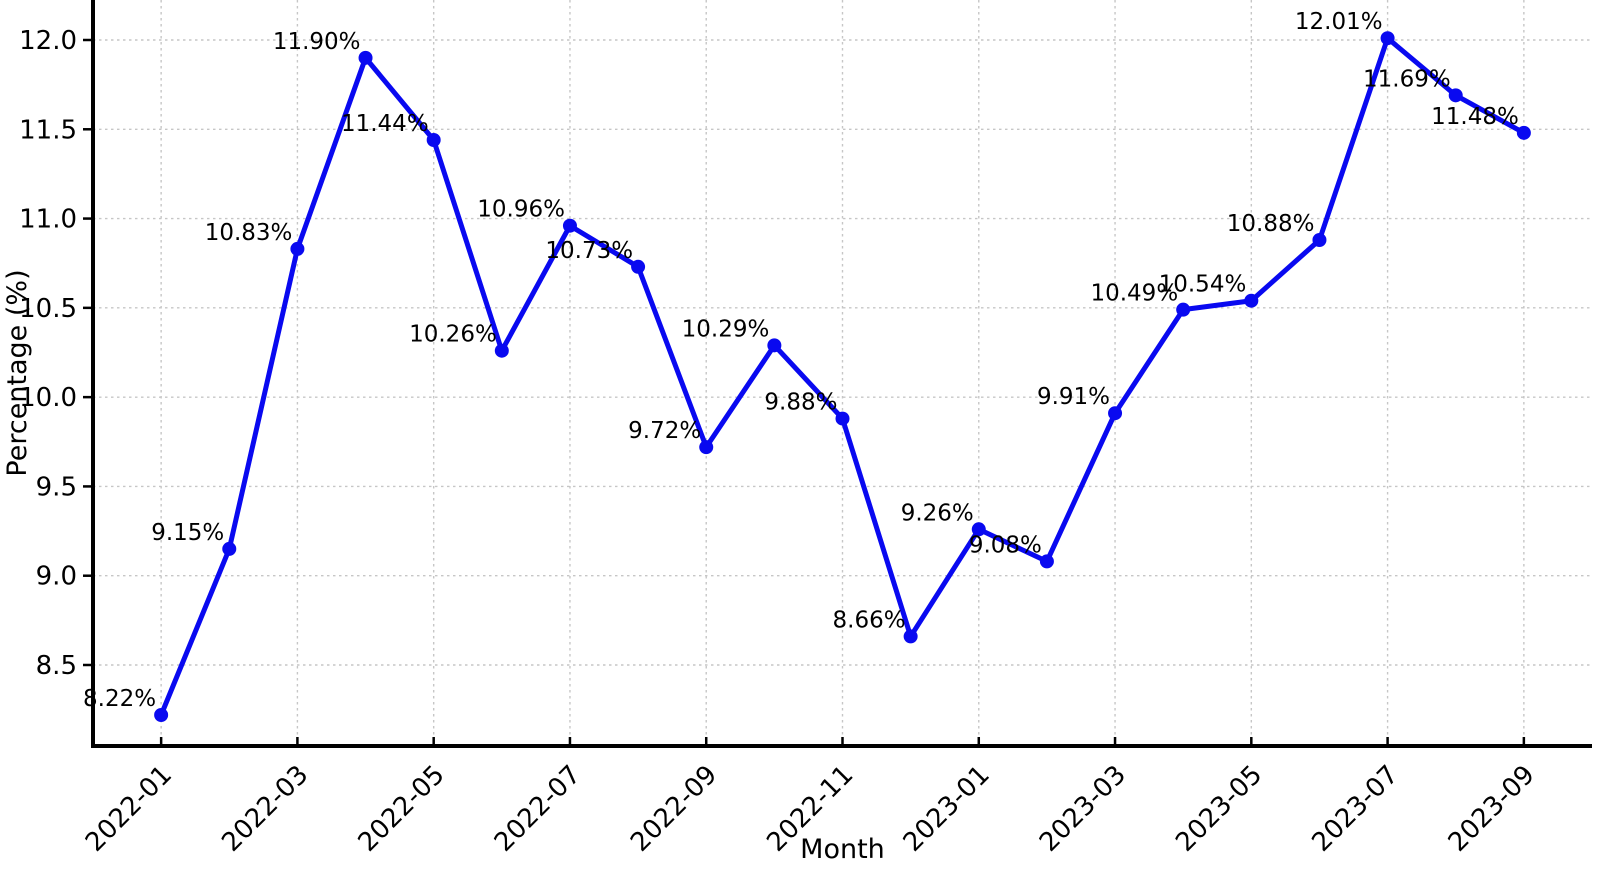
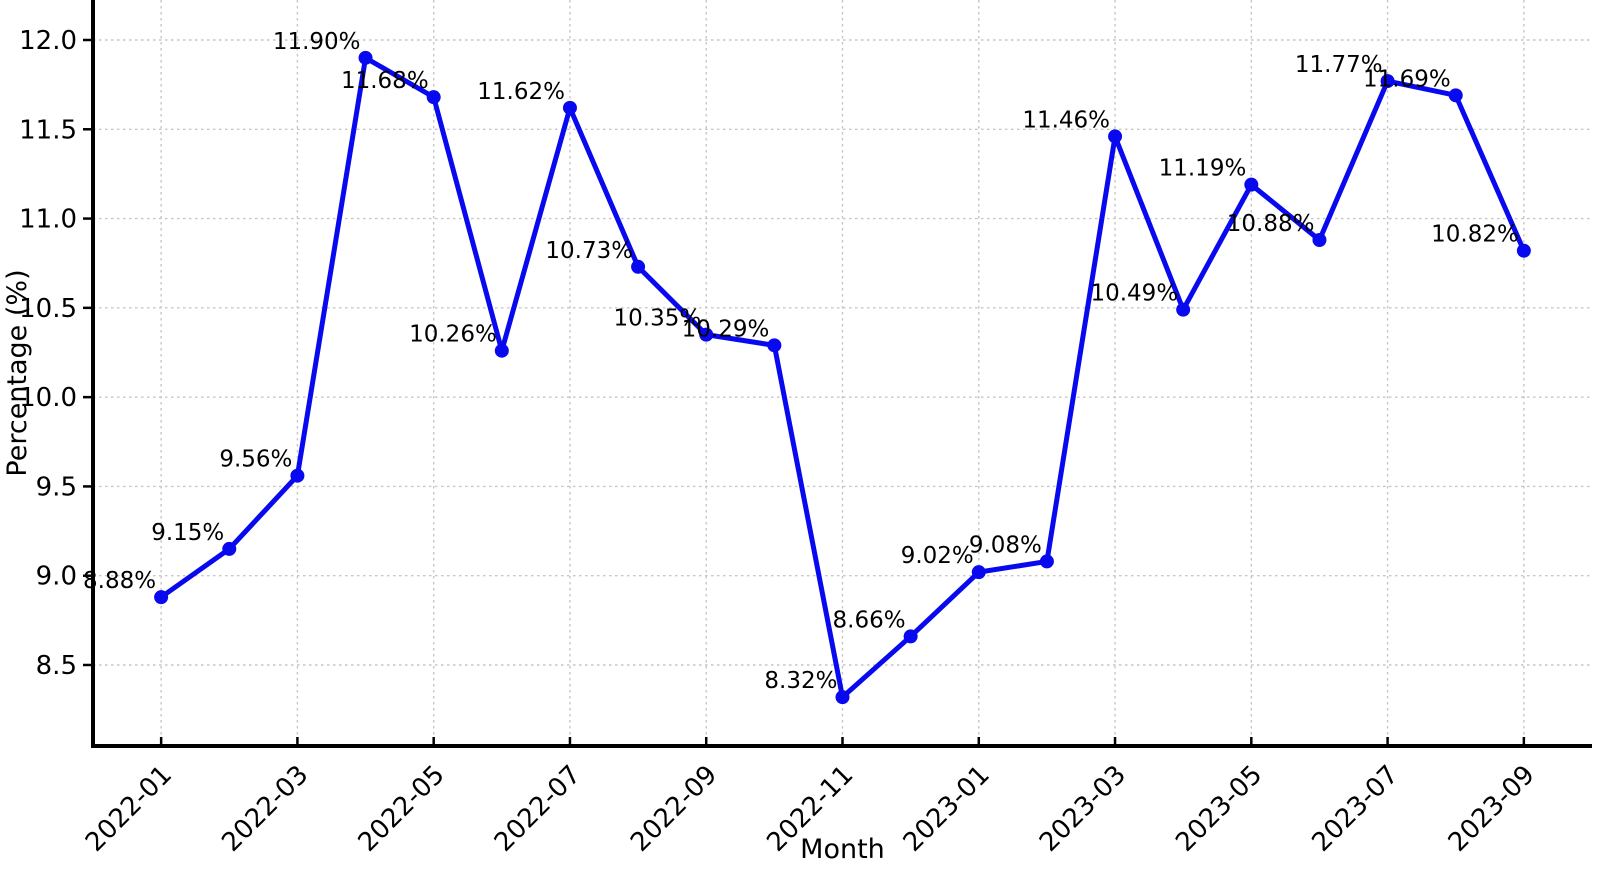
2022-01: 8.22% -> 8.88%
2022-03: 10.83% -> 9.56%
2022-05: 11.44% -> 11.68%
2022-07: 10.96% -> 11.62%
2022-09: 9.72% -> 10.35%
2022-11: 9.88% -> 8.32%
2023-01: 9.26% -> 9.02%
2023-03: 9.91% -> 11.46%
2023-05: 10.54% -> 11.19%
2023-07: 12.01% -> 11.77%
2023-09: 11.48% -> 10.82%
